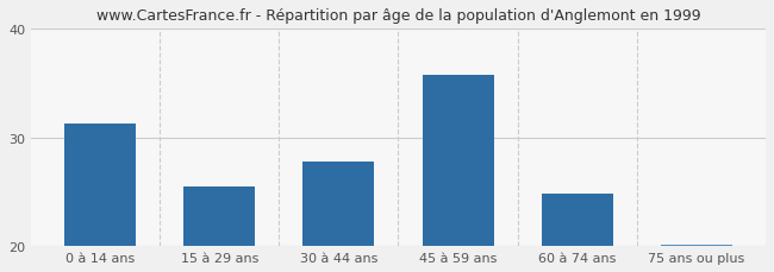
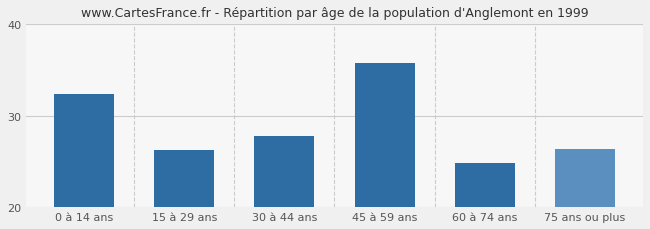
0 à 14 ans: 31.3 -> 32.4
15 à 29 ans: 25.5 -> 26.2
75 ans ou plus: 20.1 -> 26.4
